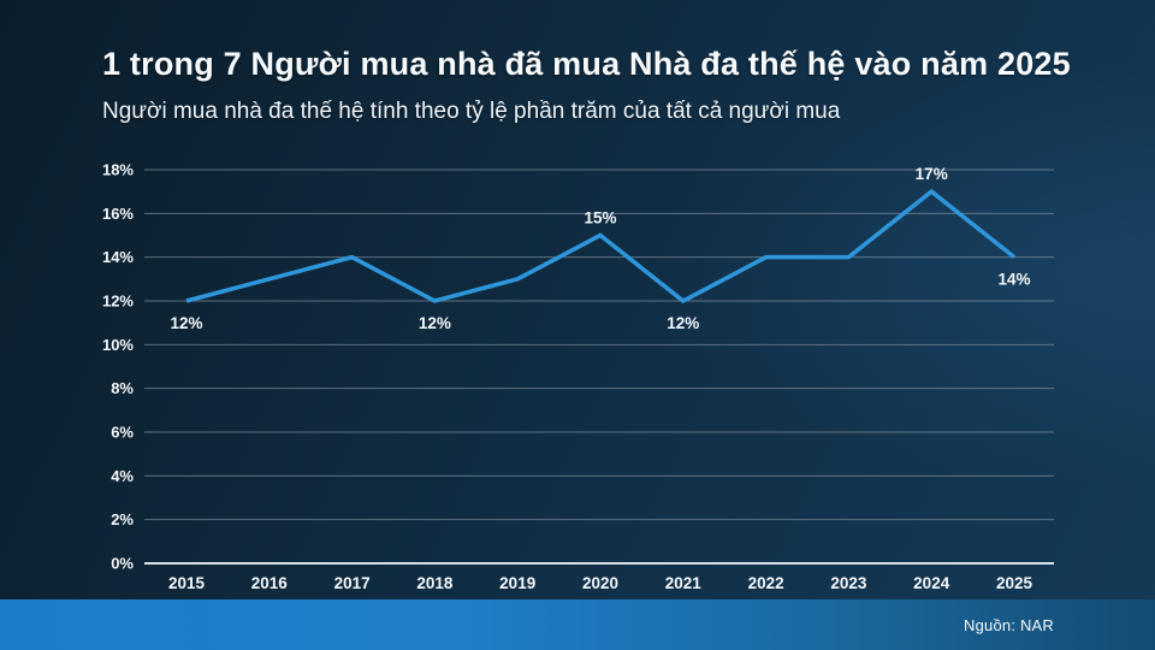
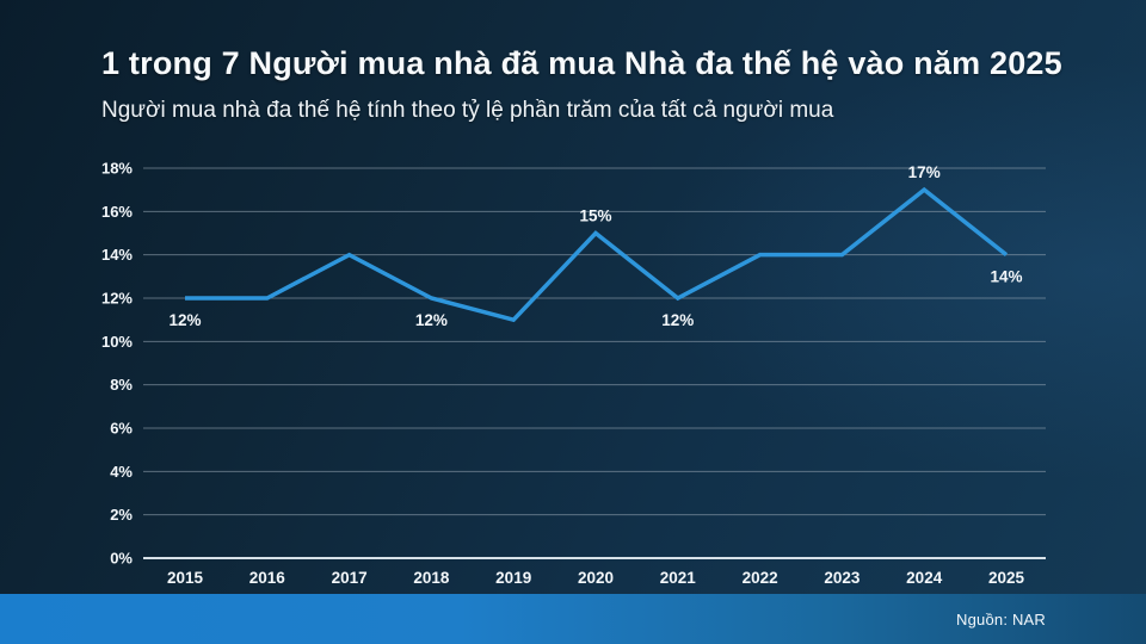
2016: 13% -> 12%
2019: 13% -> 11%
